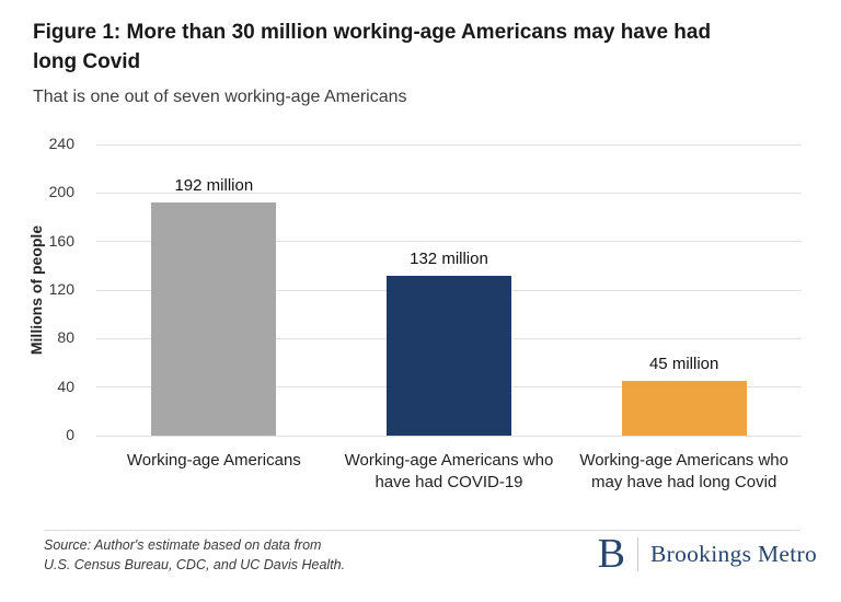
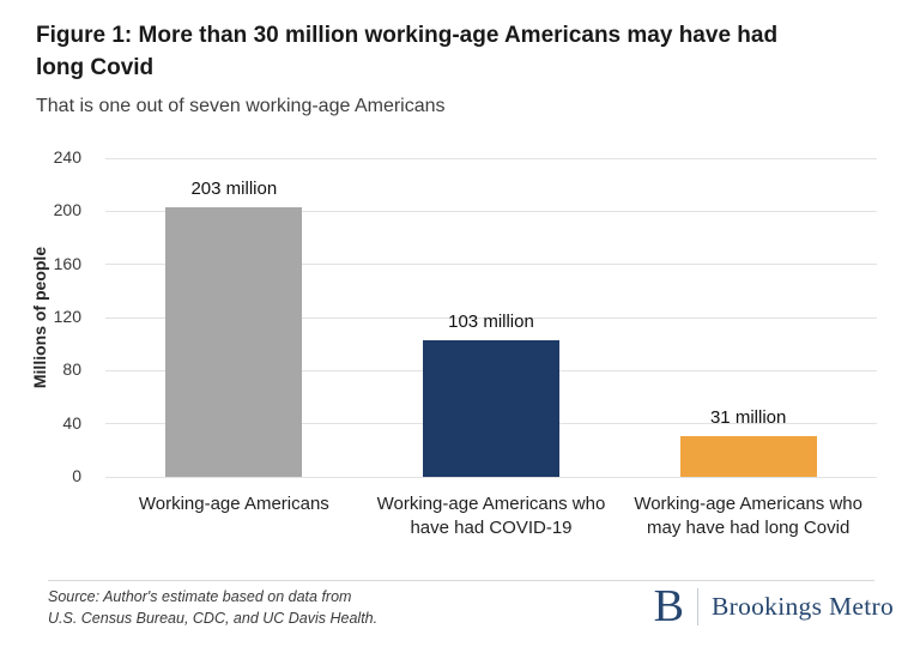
Working-age Americans: 192 -> 203
Working-age Americans who have had COVID-19: 132 -> 103
Working-age Americans who may have had long Covid: 45 -> 31
